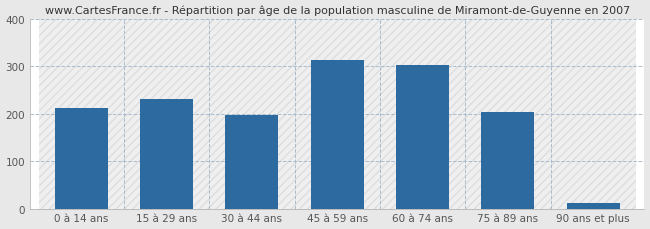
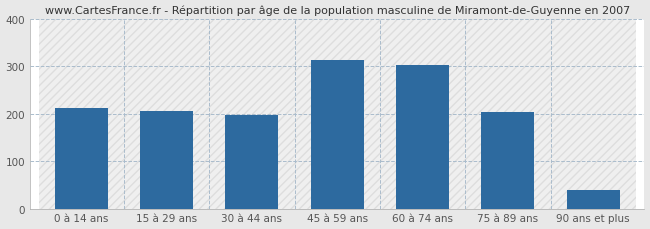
15 à 29 ans: 230 -> 205
90 ans et plus: 12 -> 40
